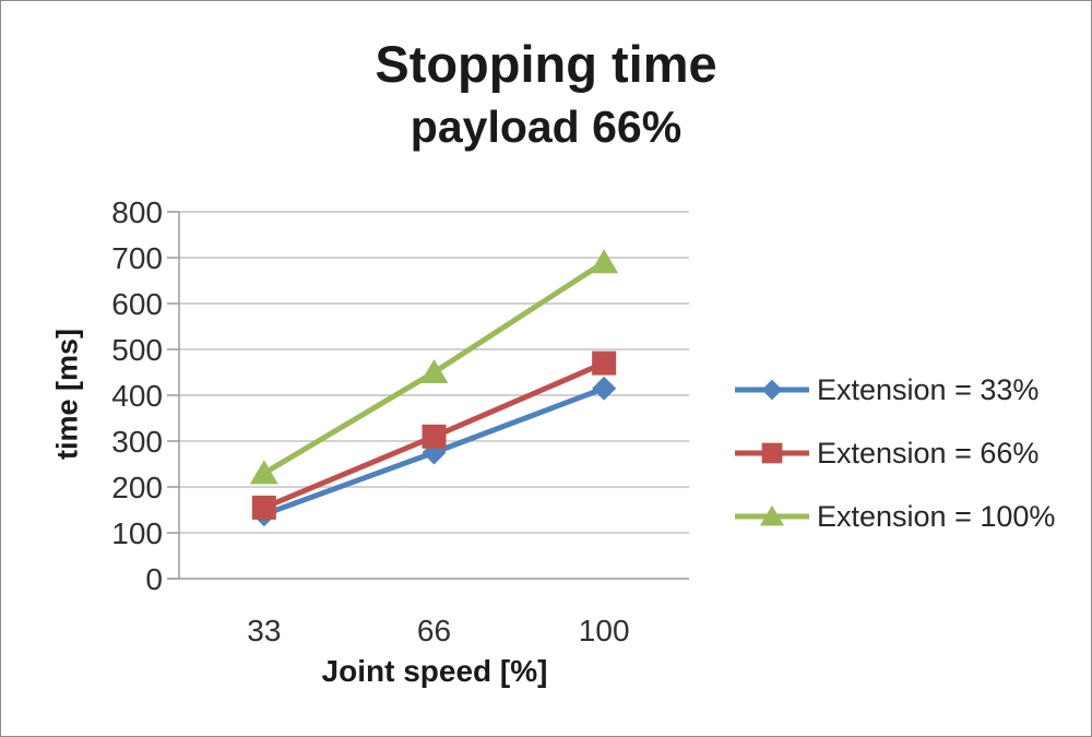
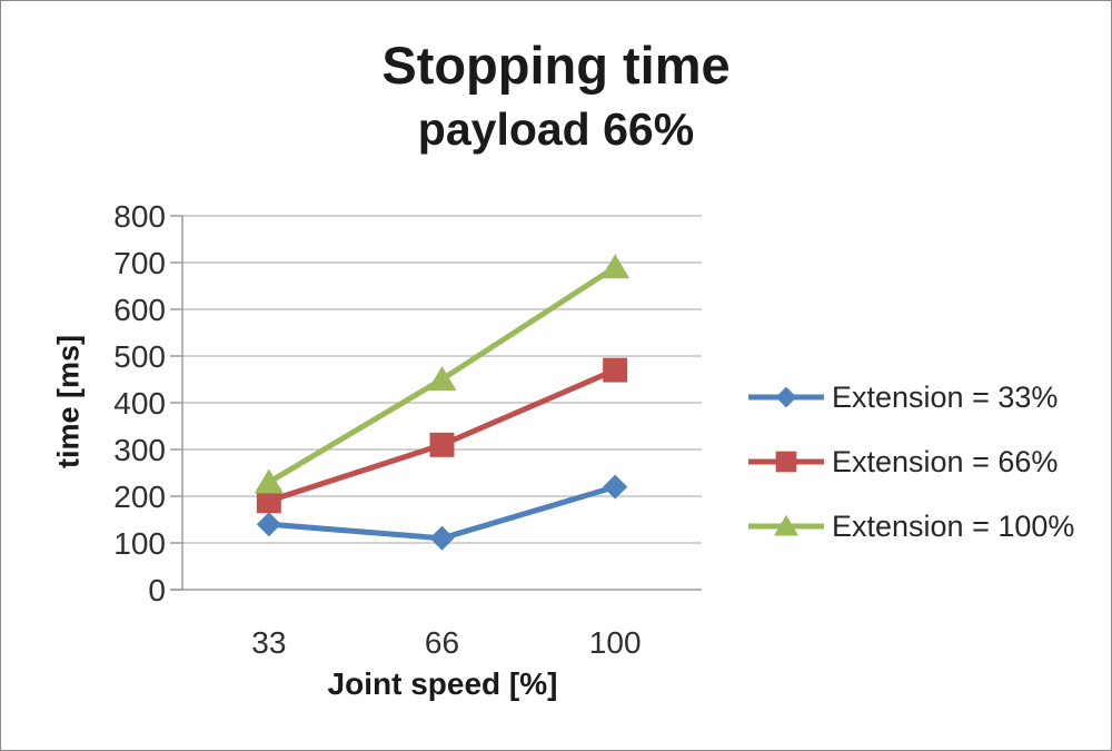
Extension = 66%/33: 160 -> 190
Extension = 33%/66: 280 -> 110
Extension = 33%/100: 420 -> 220
